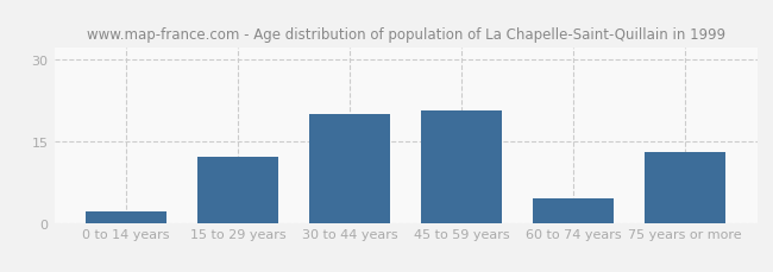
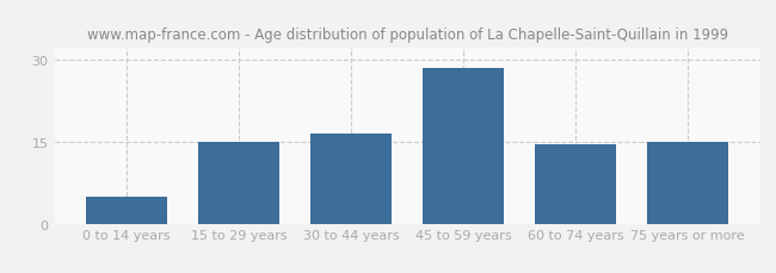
0 to 14 years: 2.0 -> 5.0
15 to 29 years: 12.0 -> 15.0
30 to 44 years: 20.0 -> 16.5
45 to 59 years: 20.5 -> 28.5
60 to 74 years: 4.5 -> 14.5
75 years or more: 13.0 -> 15.0
